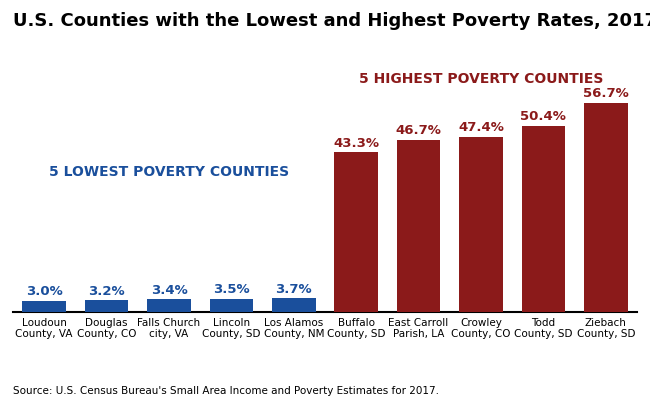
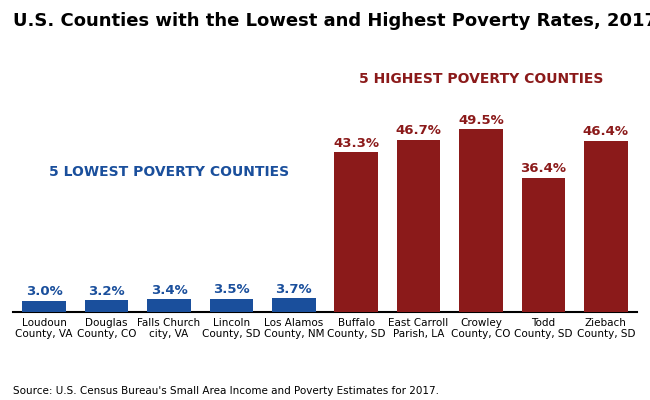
Crowley County, CO: 47.4% -> 49.5%
Todd County, SD: 50.4% -> 36.4%
Ziebach County, SD: 56.7% -> 46.4%
